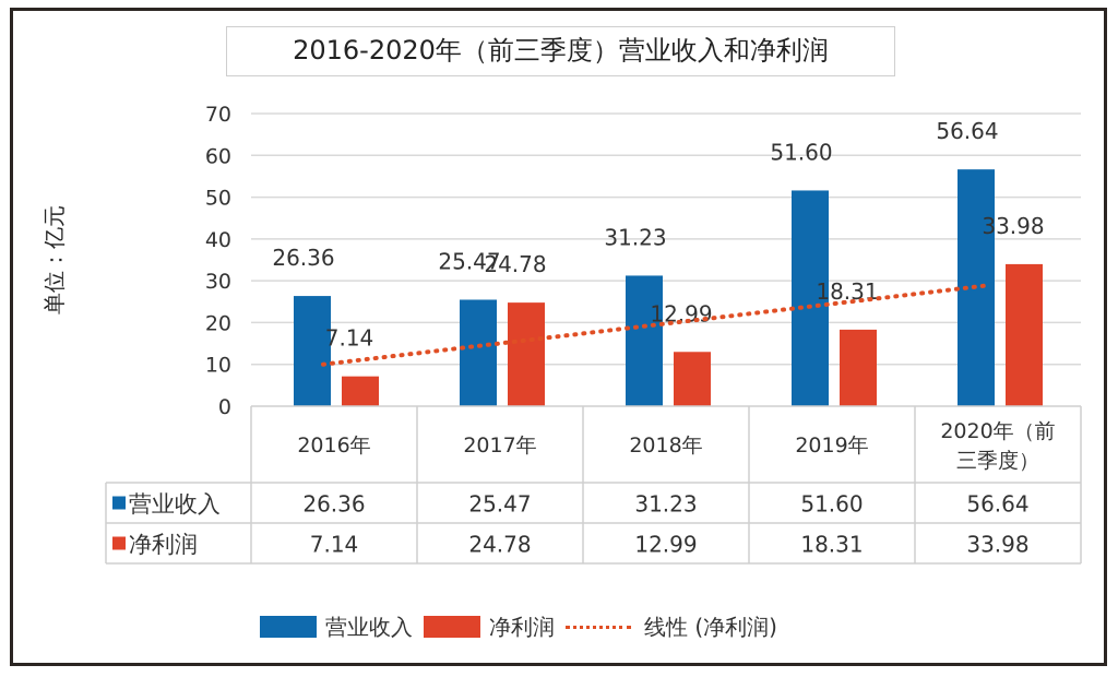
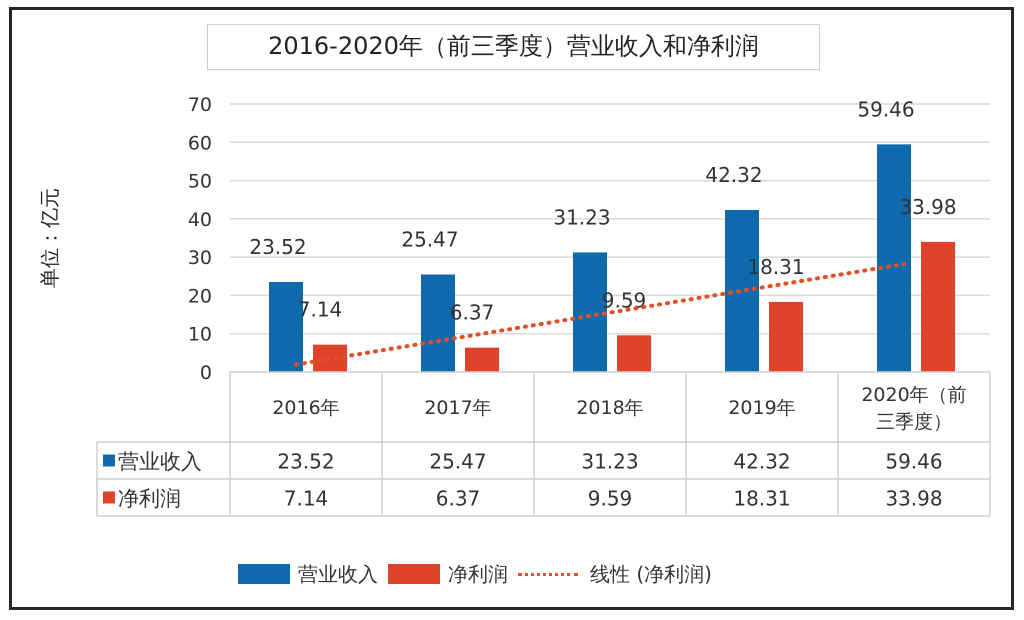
营业收入/2016年: 26.36 -> 23.52
净利润/2017年: 24.78 -> 6.37
净利润/2018年: 12.99 -> 9.59
营业收入/2019年: 51.60 -> 42.32
营业收入/2020年（前三季度）: 56.64 -> 59.46
